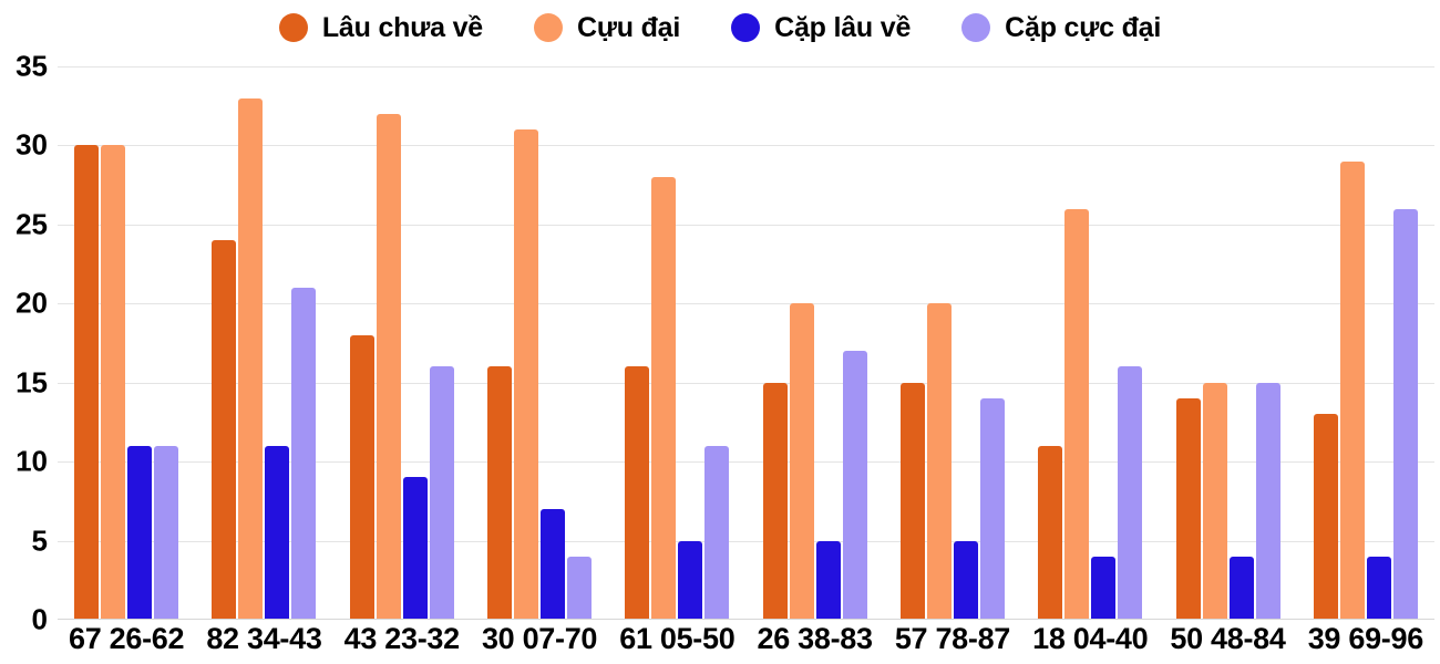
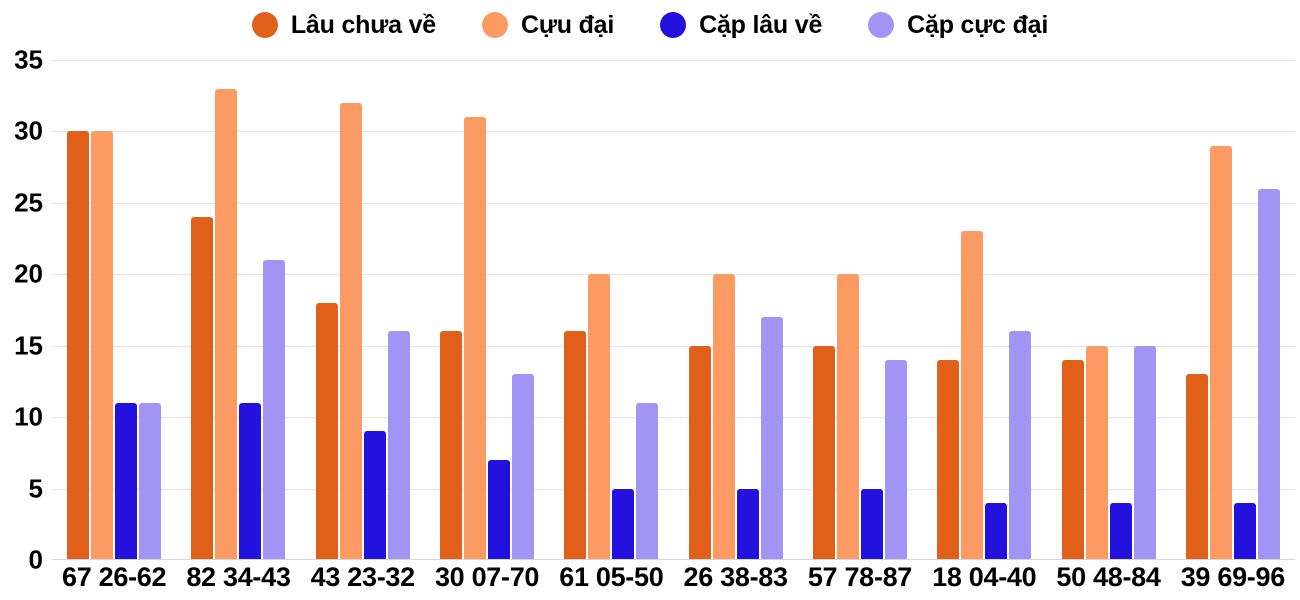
Cặp cực đại/30 07-70: 4 -> 13
Cựu đại/61 05-50: 28 -> 20
Lâu chưa về/18 04-40: 11 -> 14
Cựu đại/18 04-40: 26 -> 23
